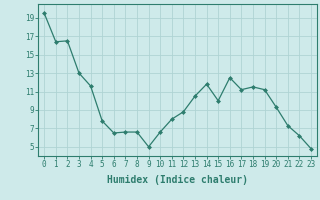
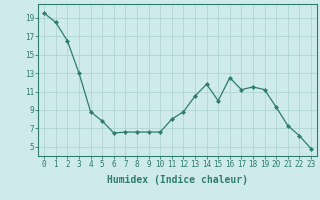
1: 16.4 -> 18.5
4: 11.6 -> 8.8
9: 5.0 -> 6.6
